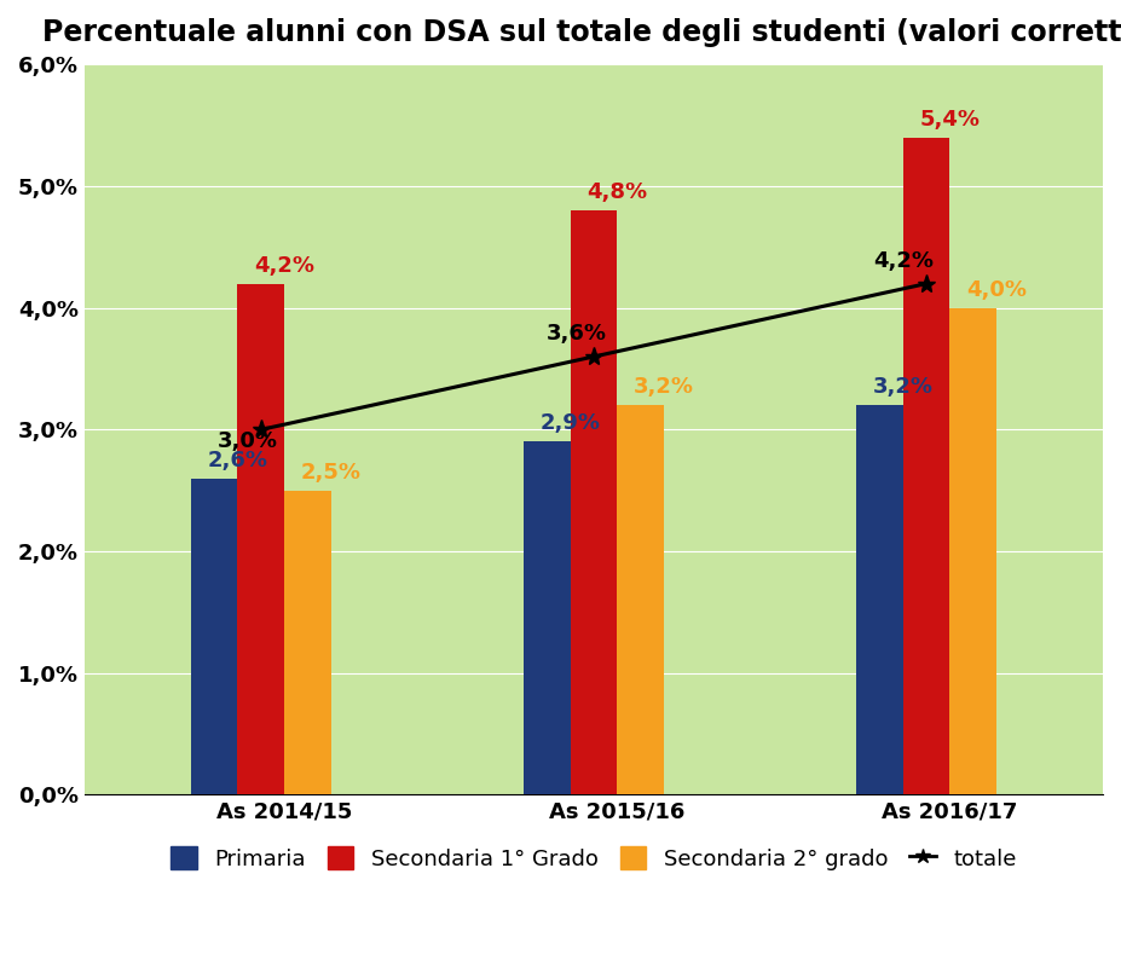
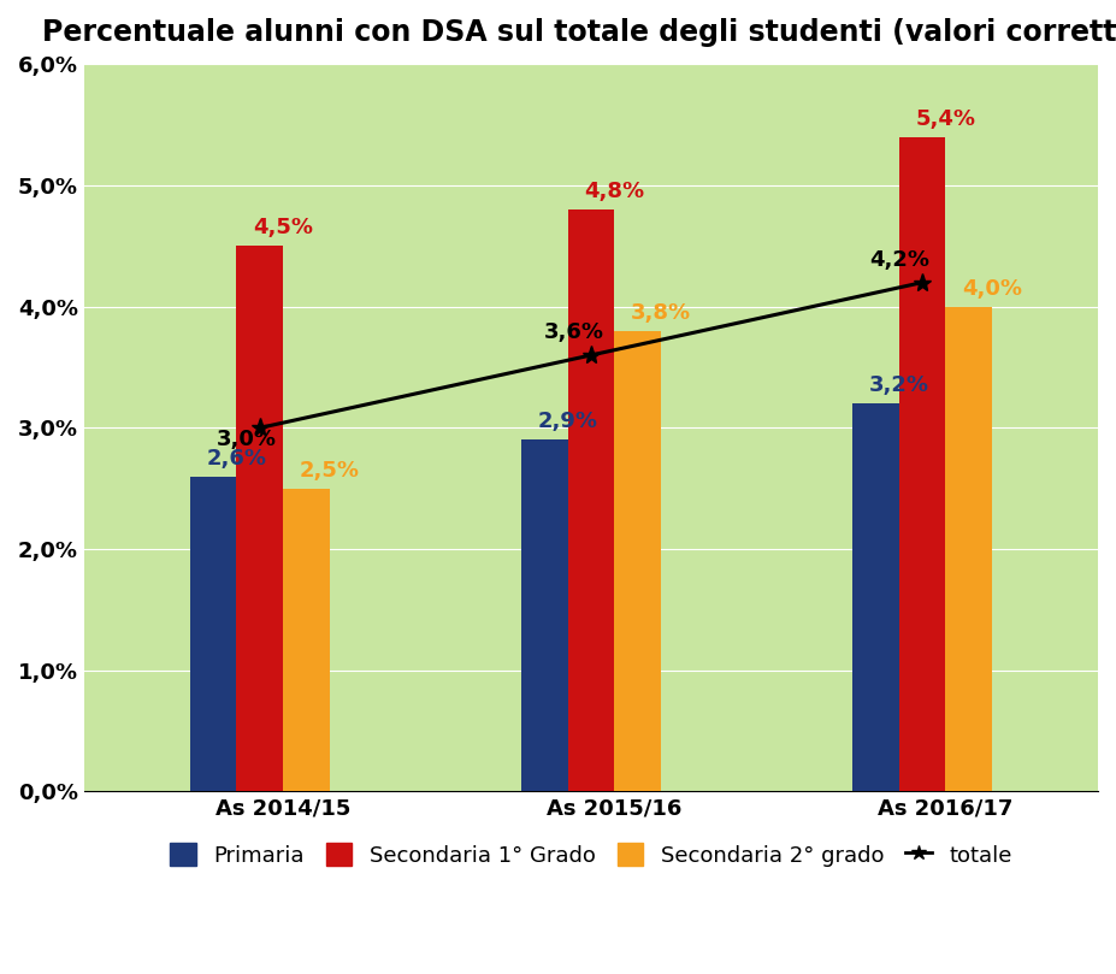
Secondaria 1° Grado/As 2014/15: 4,2% -> 4,5%
Secondaria 2° grado/As 2015/16: 3,2% -> 3,8%
